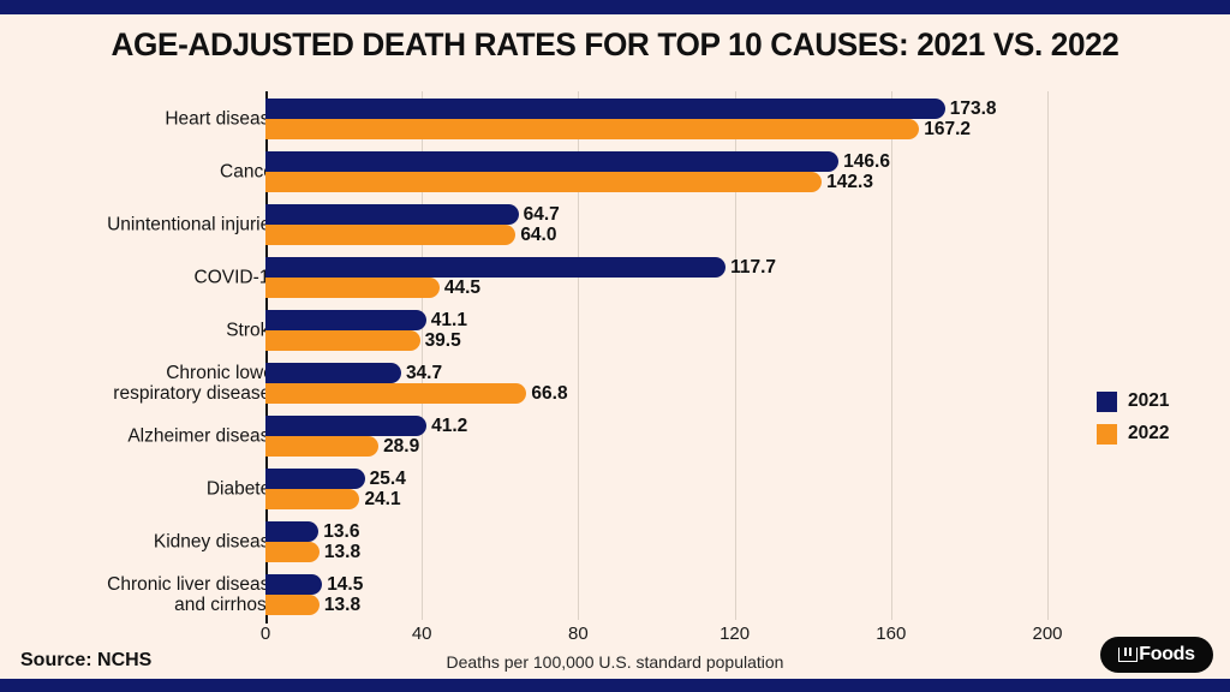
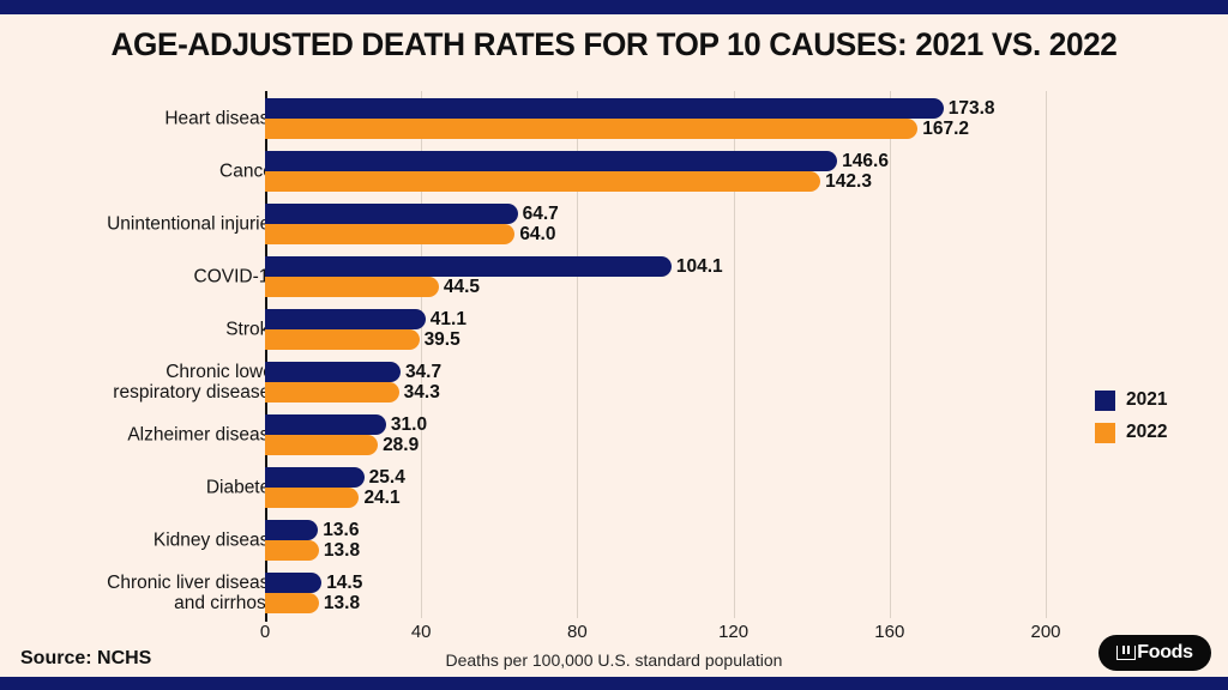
2021/COVID-19: 117.7 -> 104.1
2022/Chronic lower respiratory diseases: 66.8 -> 34.3
2021/Alzheimer disease: 41.2 -> 31.0
